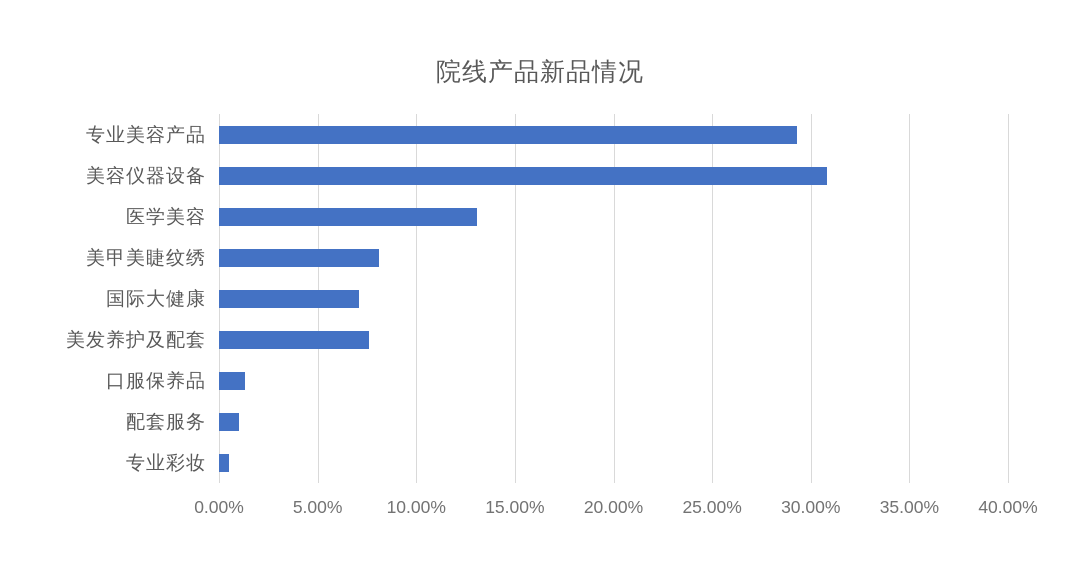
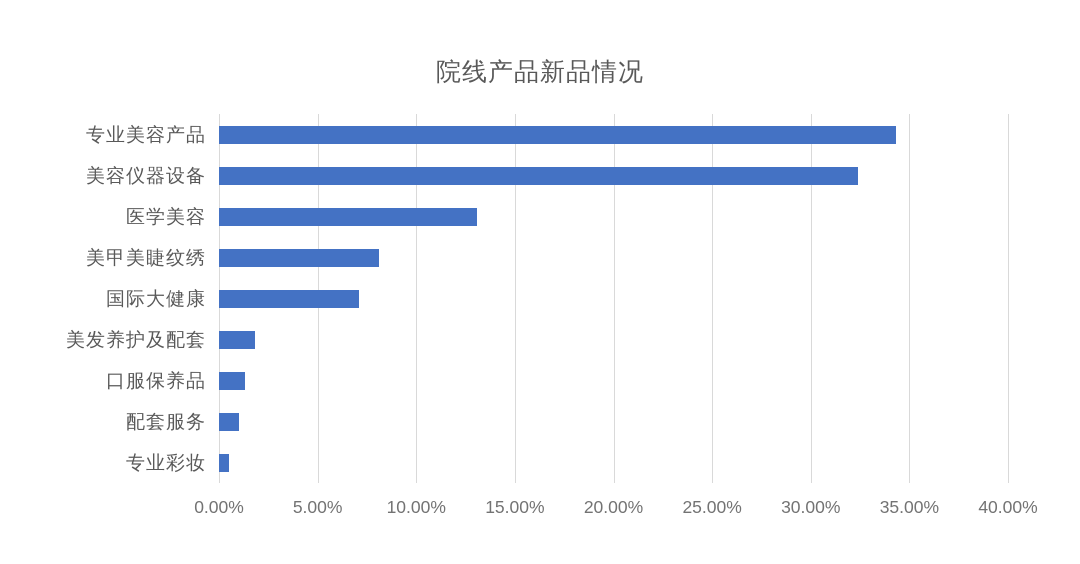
专业美容产品: 29.3% -> 34.3%
美容仪器设备: 30.8% -> 32.4%
美发养护及配套: 7.6% -> 1.8%
